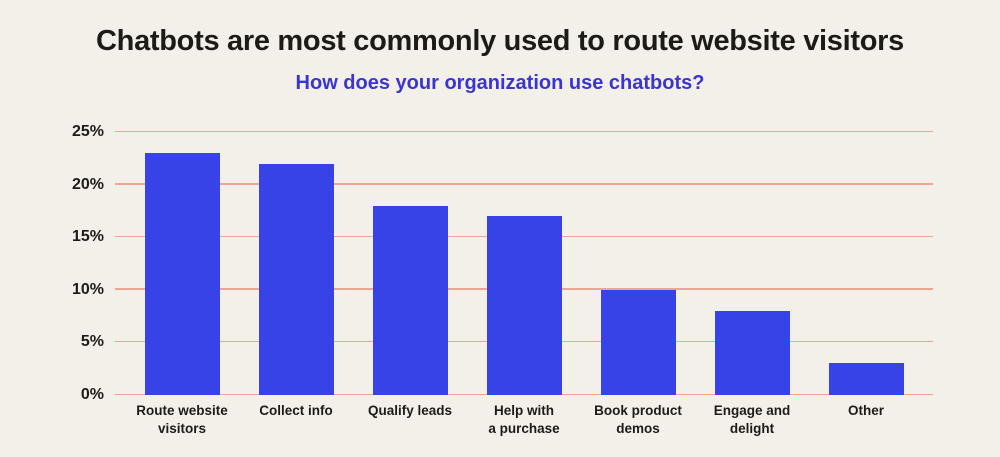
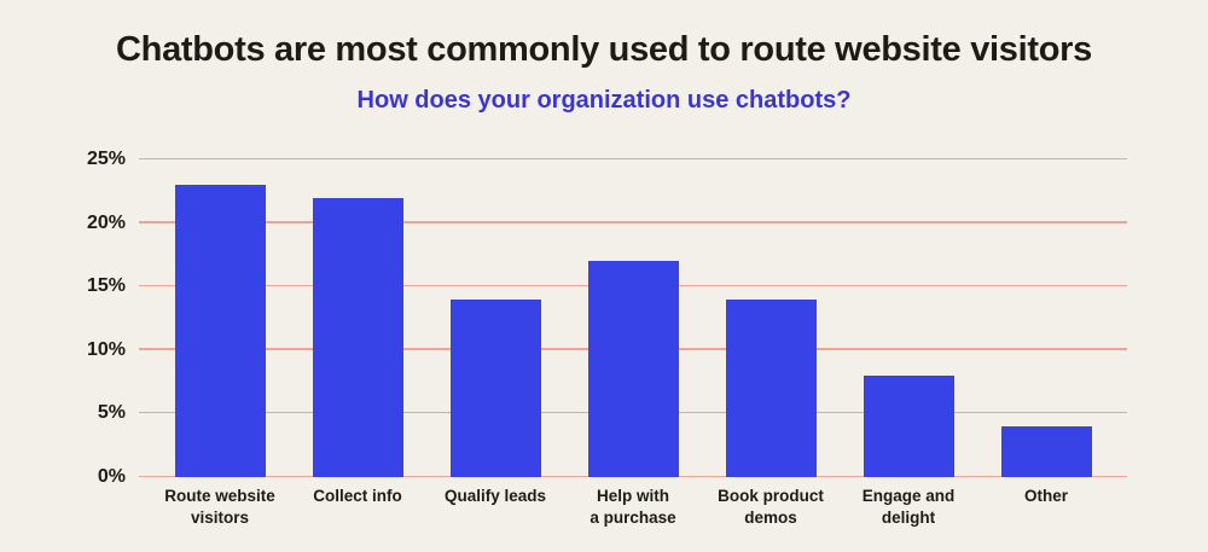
Qualify leads: 18% -> 14%
Book product demos: 10% -> 14%
Other: 3% -> 4%
